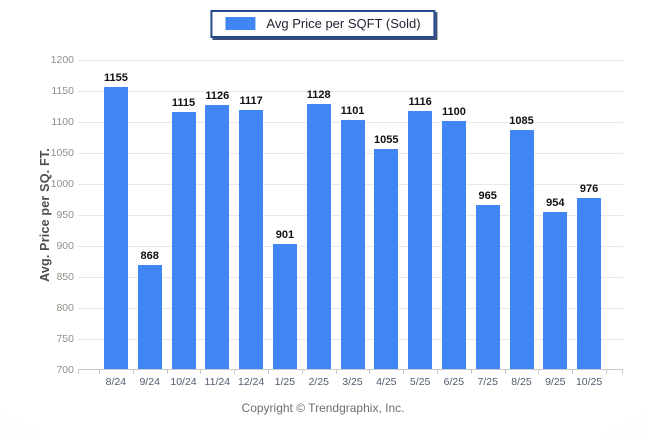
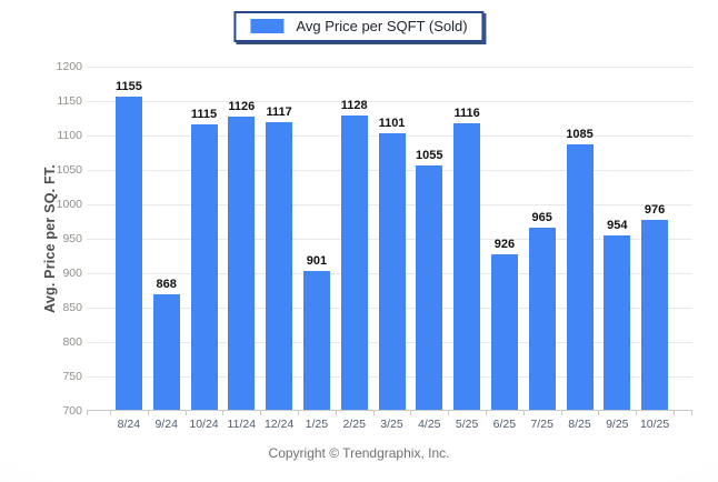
6/25: 1100 -> 926
